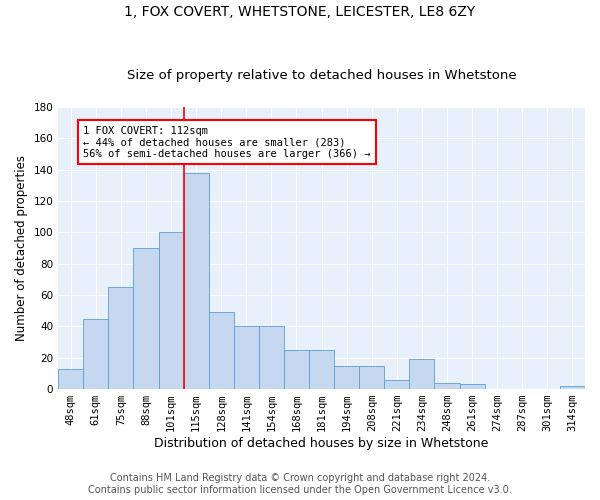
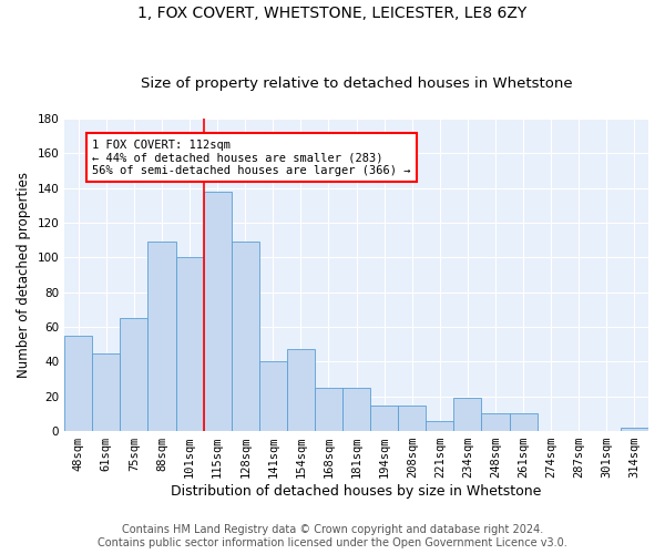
48sqm: 13 -> 55
88sqm: 90 -> 109
128sqm: 49 -> 109
154sqm: 40 -> 47
248sqm: 4 -> 10
261sqm: 3 -> 10
